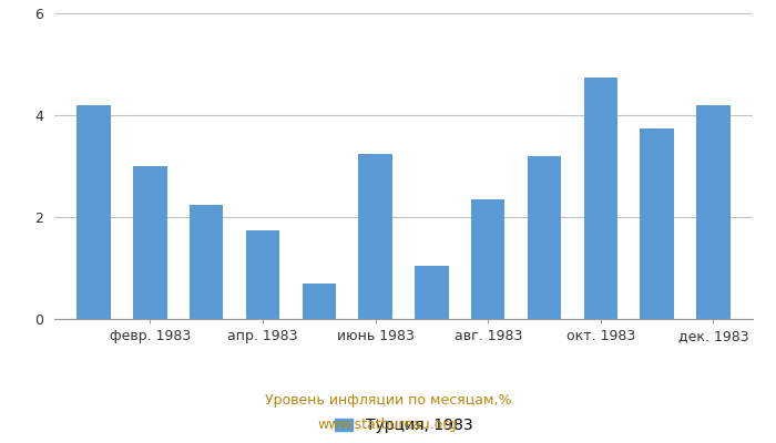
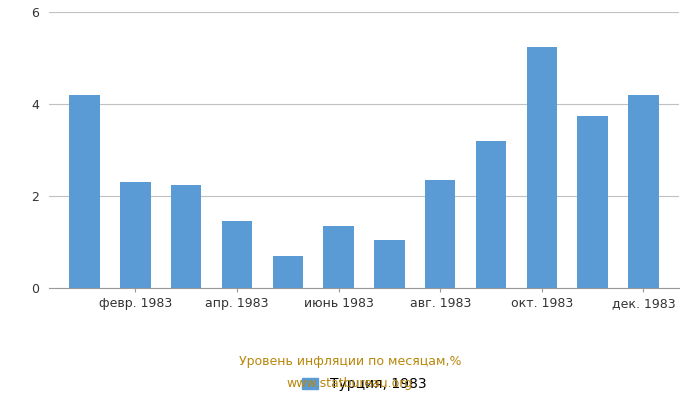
февр. 1983: 3.00 -> 2.30
апр. 1983: 1.75 -> 1.45
июнь 1983: 3.25 -> 1.35
окт. 1983: 4.75 -> 5.25
